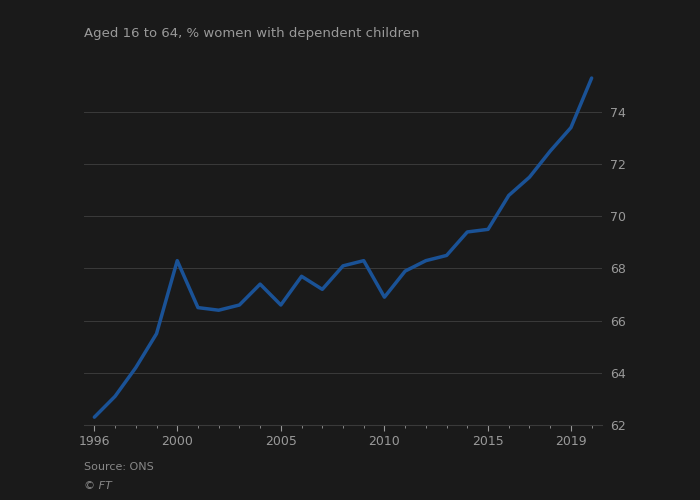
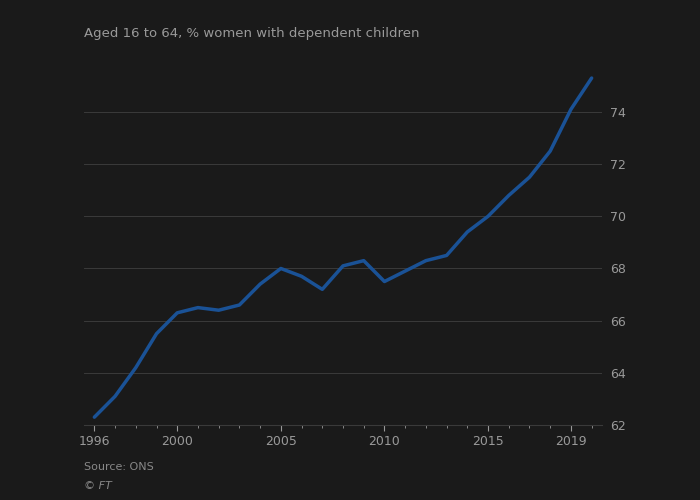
2000: 68.3 -> 66.3
2005: 66.6 -> 68.0
2010: 66.9 -> 67.5
2015: 69.5 -> 70.0
2019: 73.4 -> 74.1
